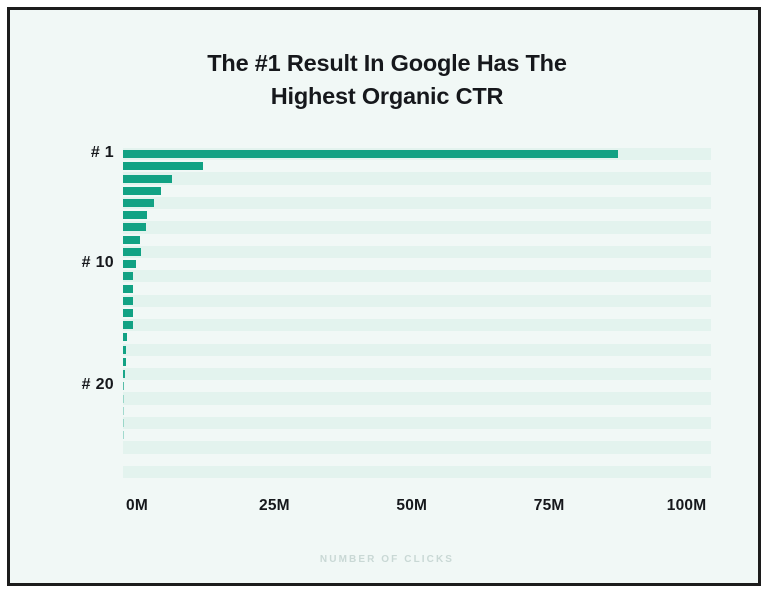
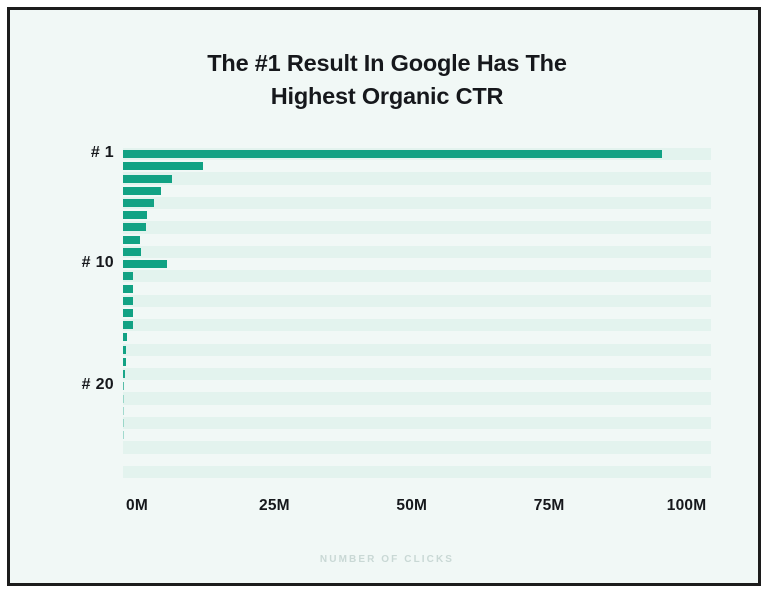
# 1: 90M -> 98M
# 10: 2M -> 8M
